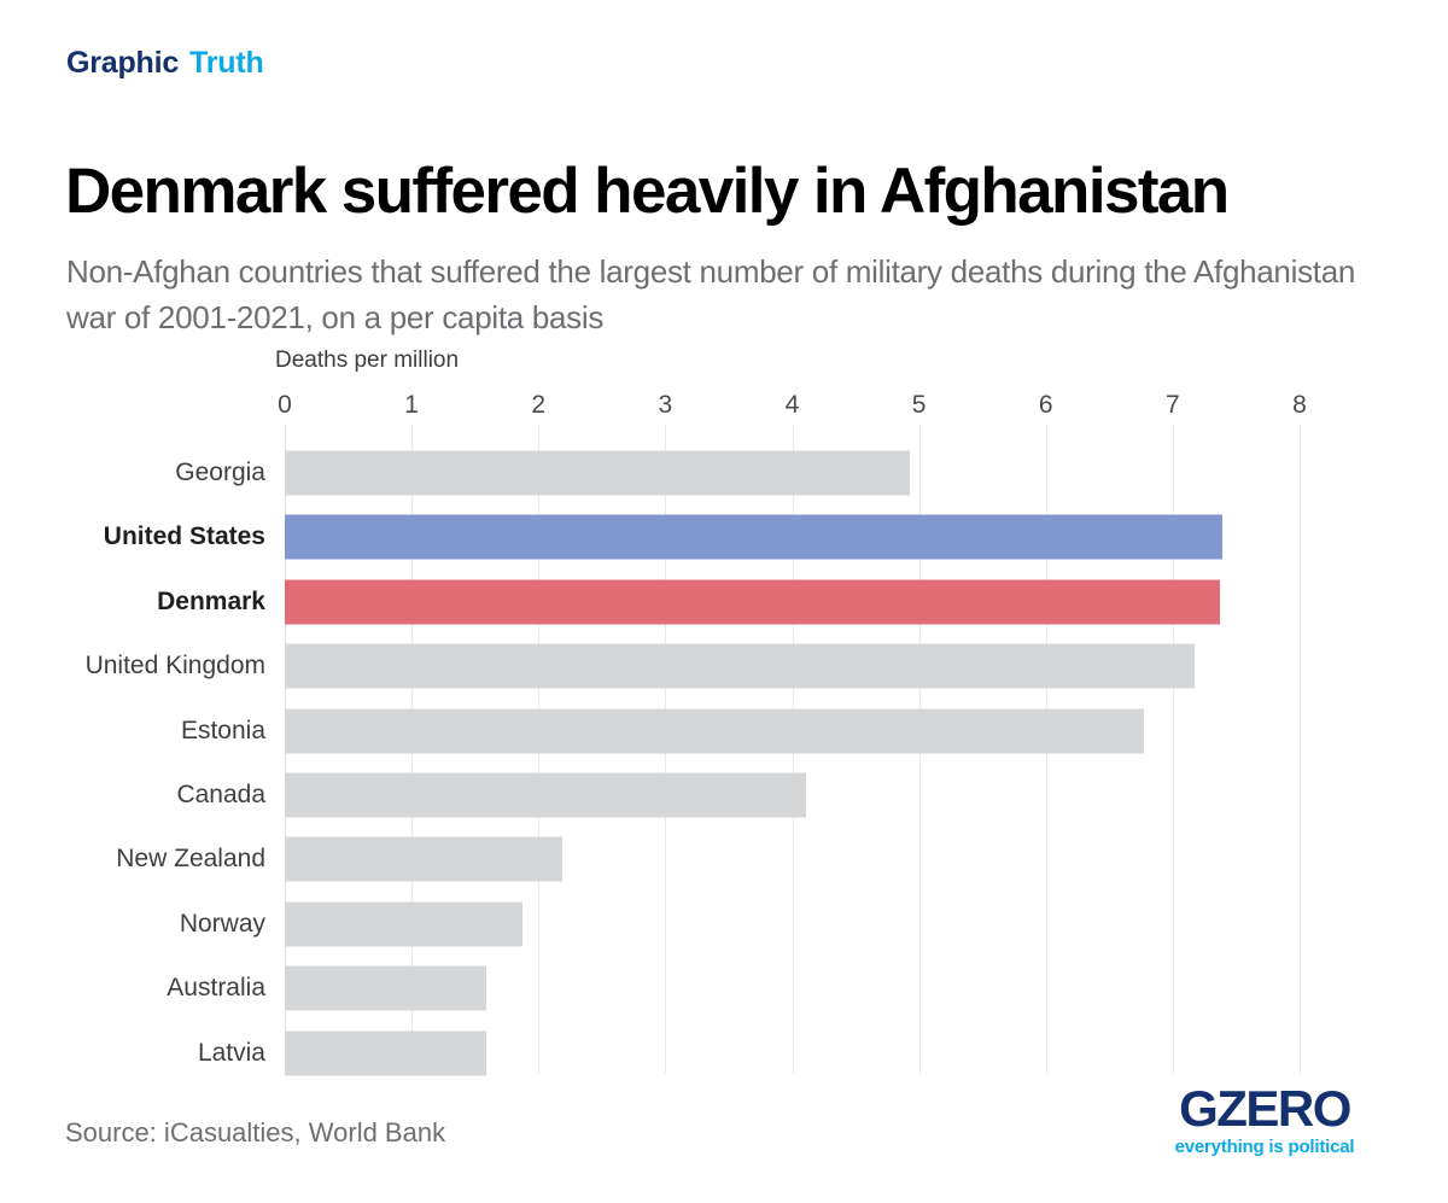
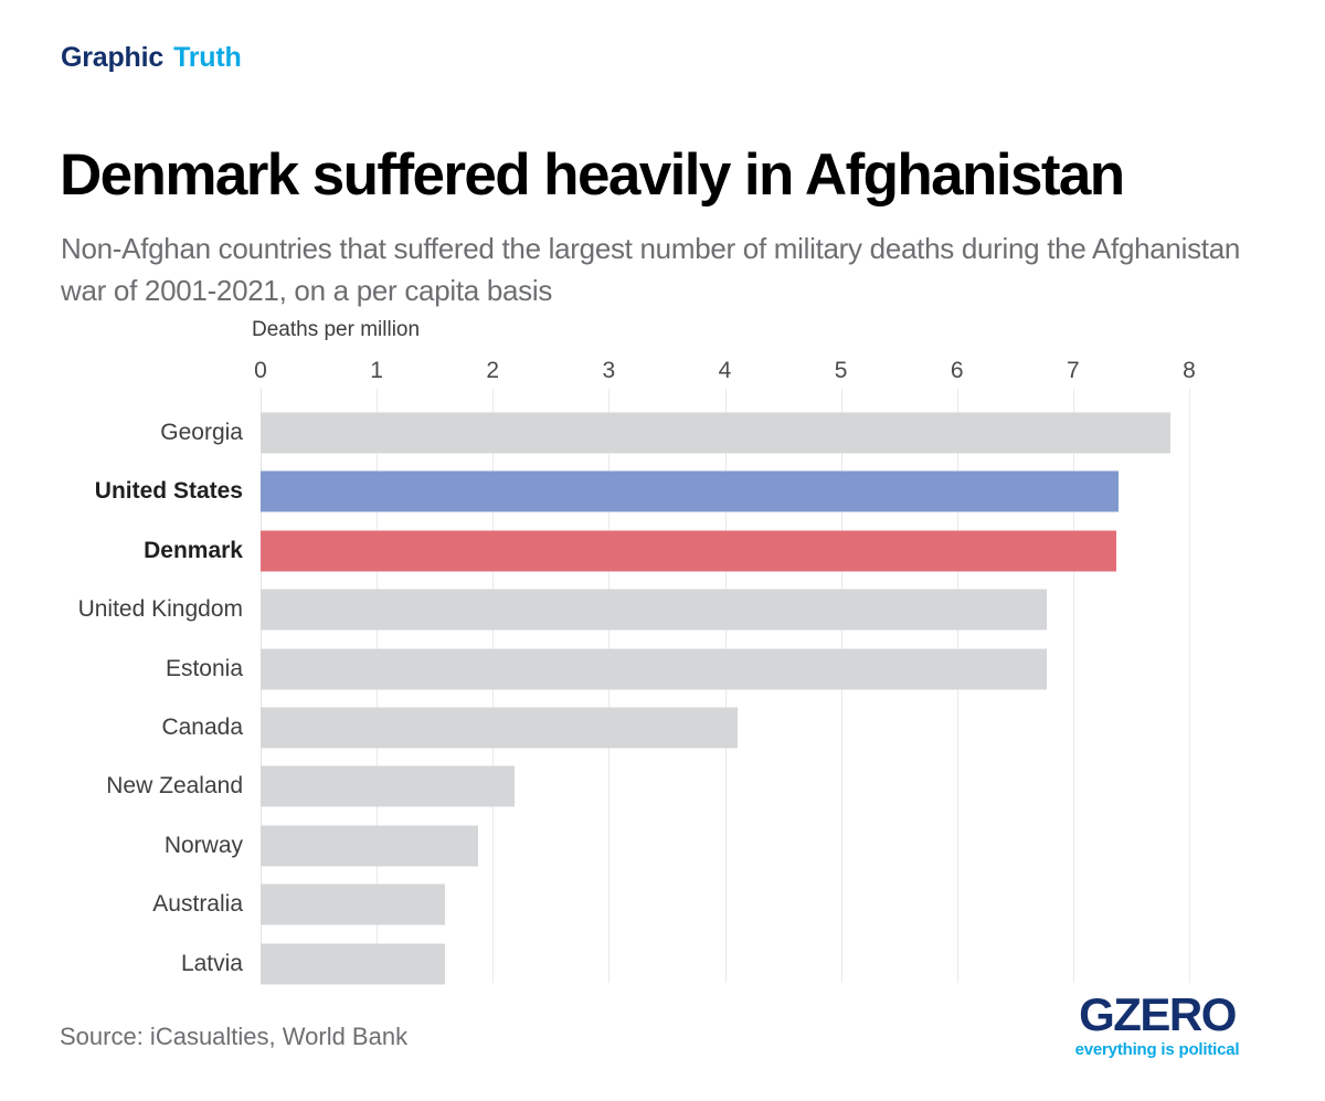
Georgia: 4.93 -> 7.84
United Kingdom: 7.17 -> 6.77
